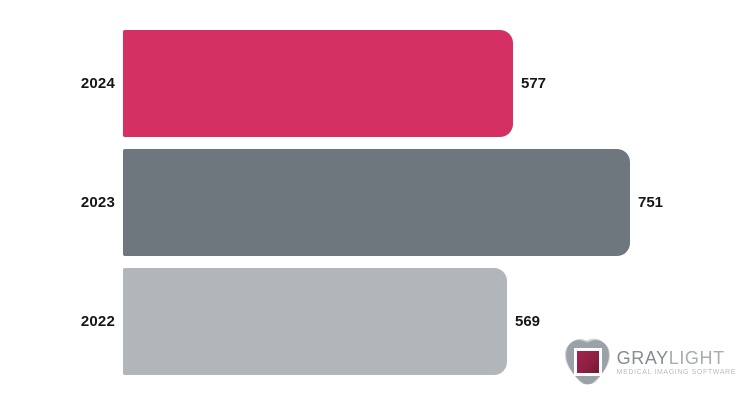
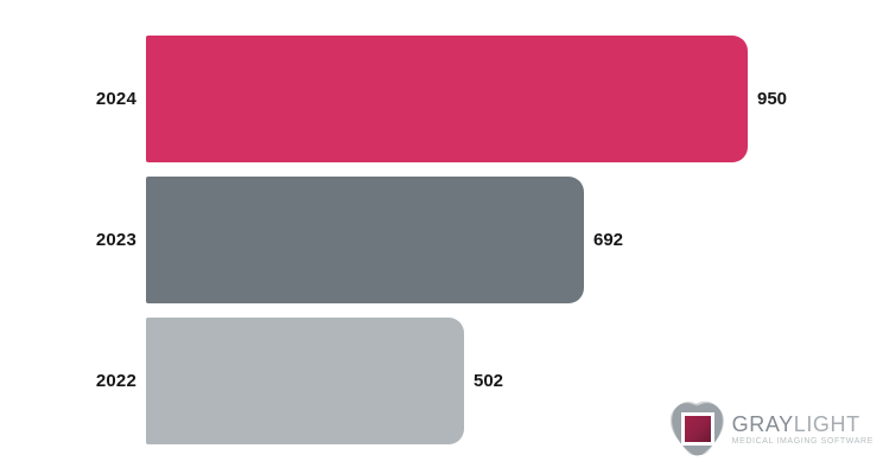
2024: 577 -> 950
2023: 751 -> 692
2022: 569 -> 502
